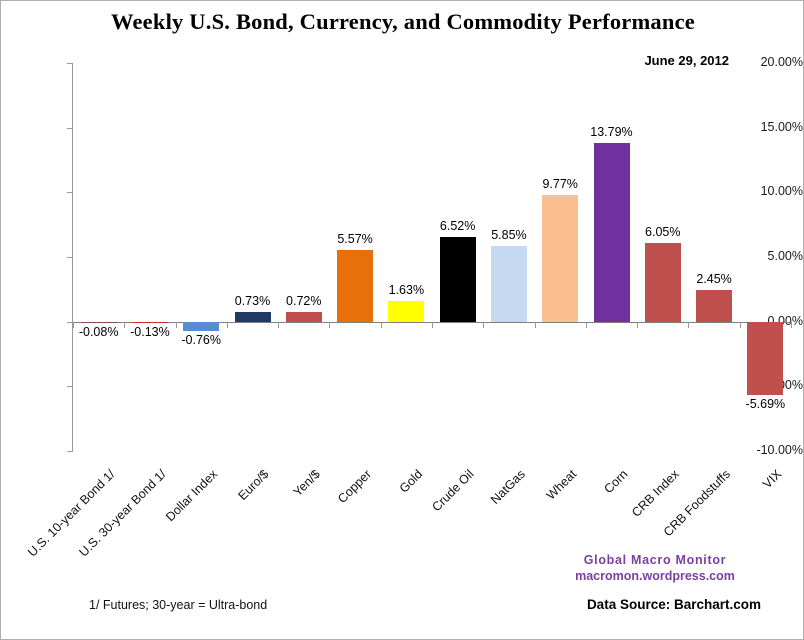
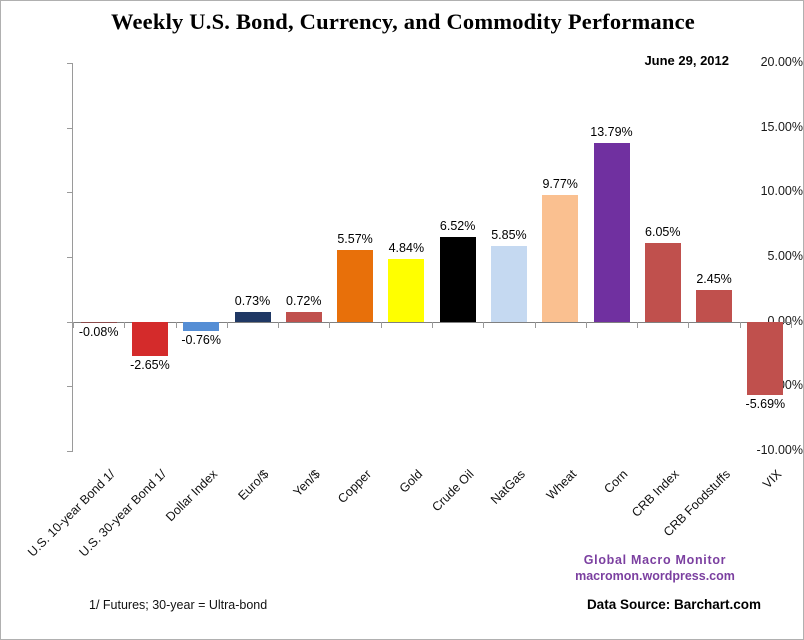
U.S. 30-year Bond 1/: -0.13% -> -2.65%
Gold: 1.63% -> 4.84%
